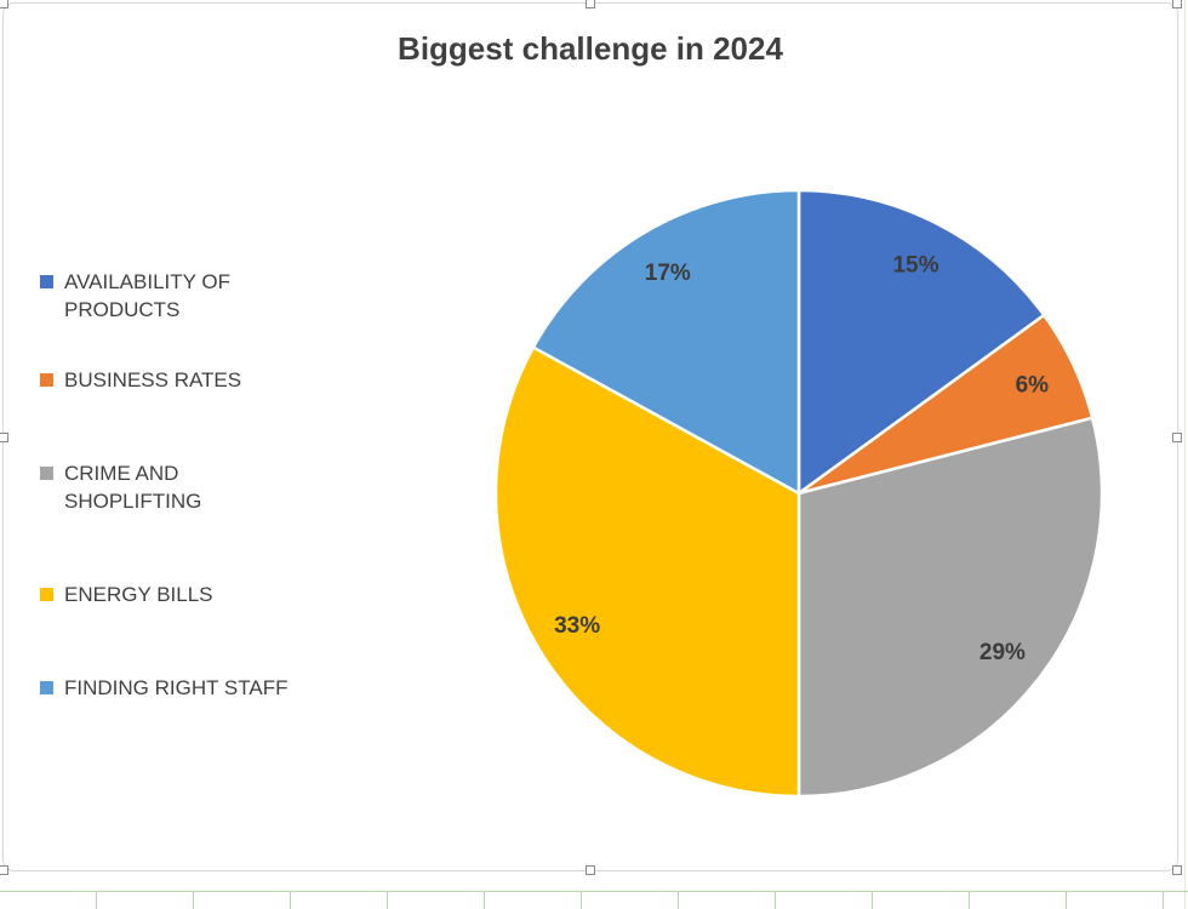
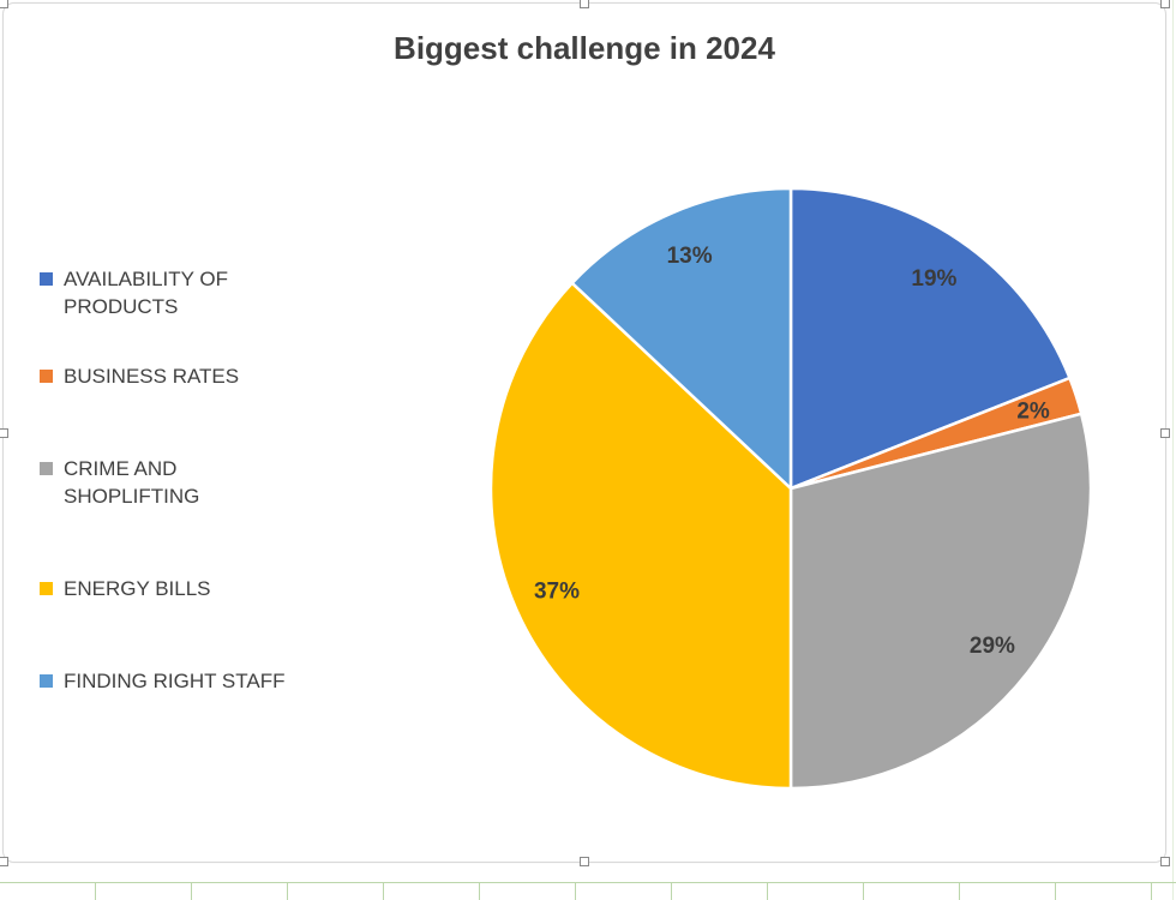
AVAILABILITY OF PRODUCTS: 15% -> 19%
BUSINESS RATES: 6% -> 2%
ENERGY BILLS: 33% -> 37%
FINDING RIGHT STAFF: 17% -> 13%
